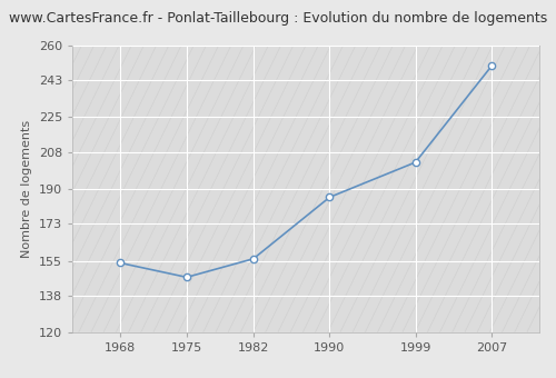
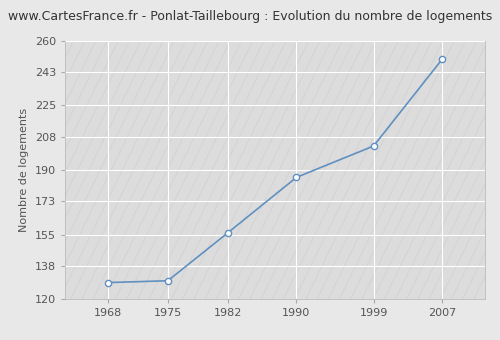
1968: 154 -> 129
1975: 147 -> 130
